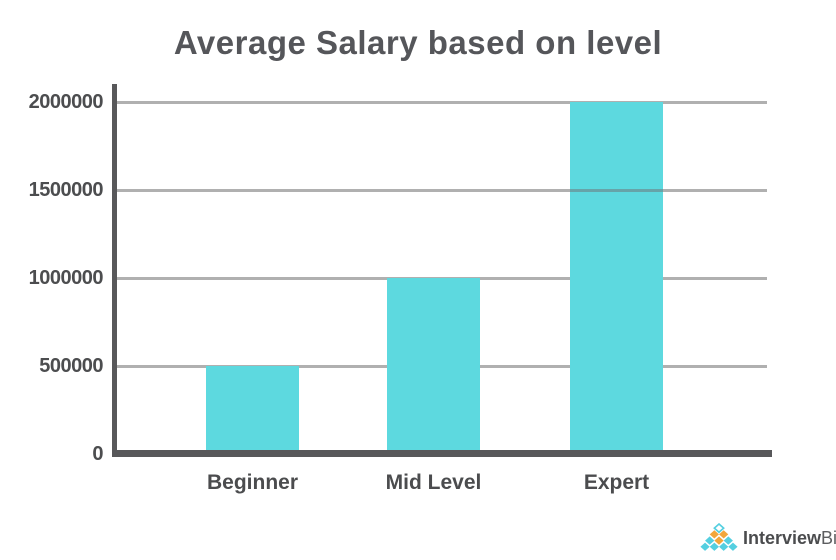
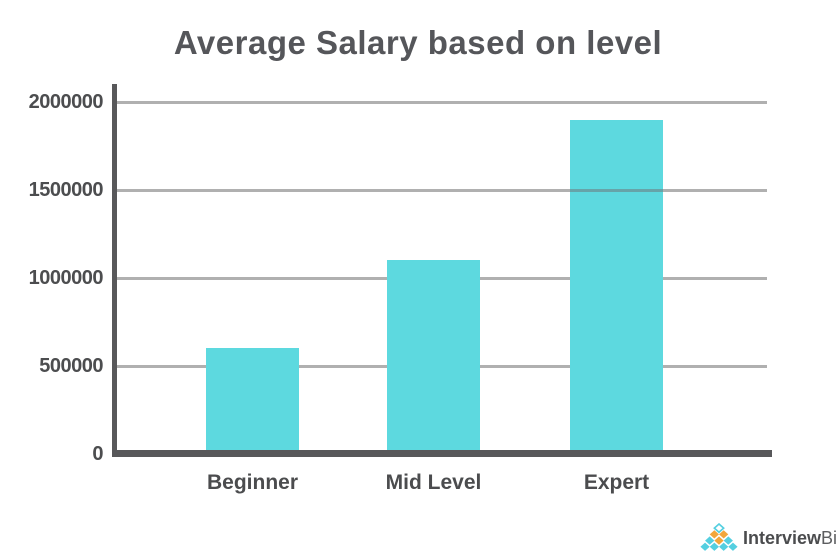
Beginner: 500000 -> 600000
Mid Level: 1000000 -> 1100000
Expert: 2000000 -> 1900000
